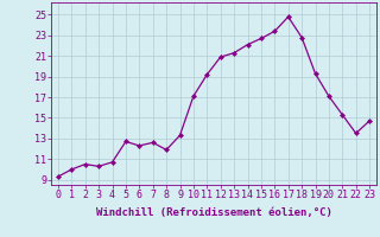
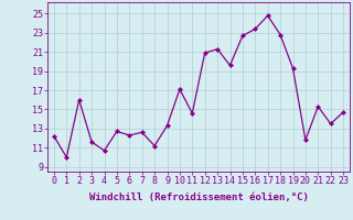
0: 9.3 -> 12.2
2: 10.5 -> 16.0
3: 10.3 -> 11.6
8: 11.9 -> 11.2
11: 19.2 -> 14.6
14: 22.1 -> 19.6
20: 17.1 -> 11.8
